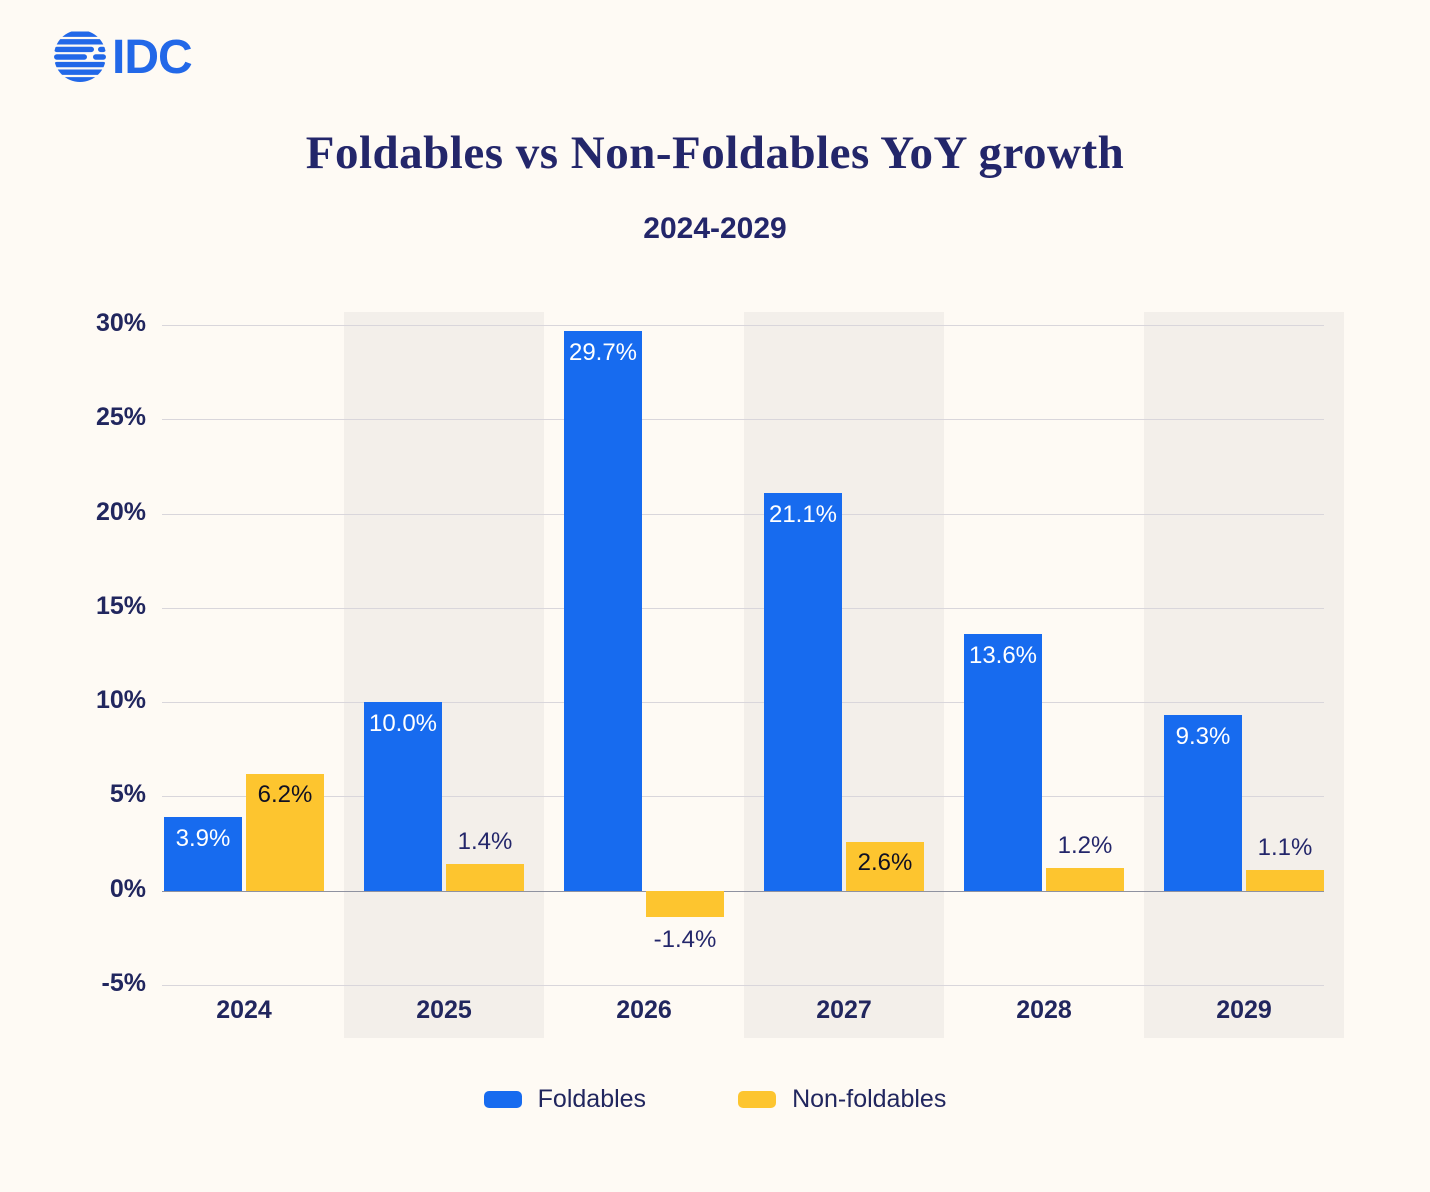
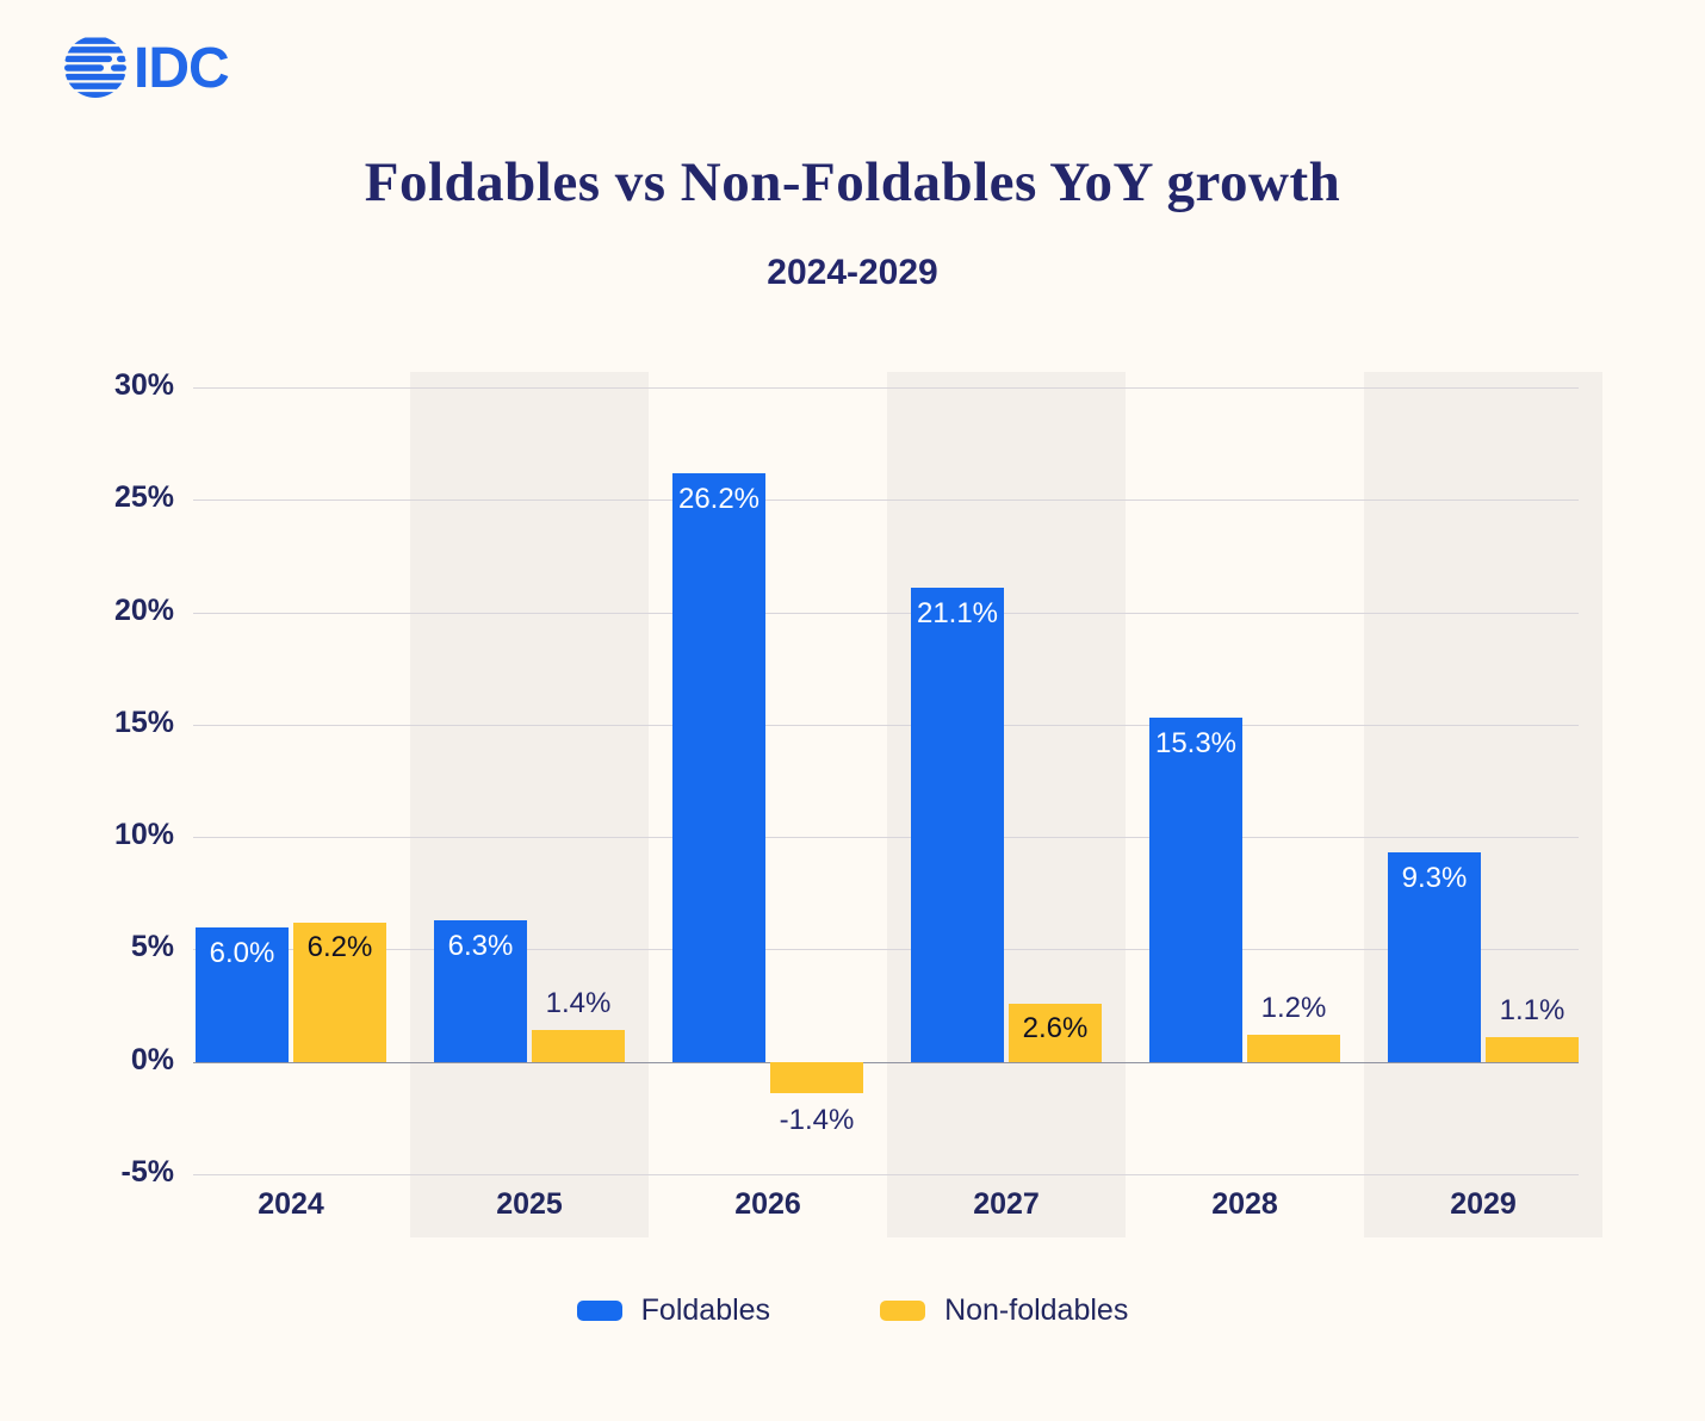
Foldables/2024: 3.9% -> 6.0%
Foldables/2025: 10.0% -> 6.3%
Foldables/2026: 29.7% -> 26.2%
Foldables/2028: 13.6% -> 15.3%
